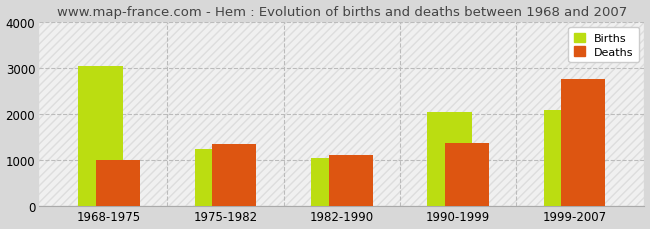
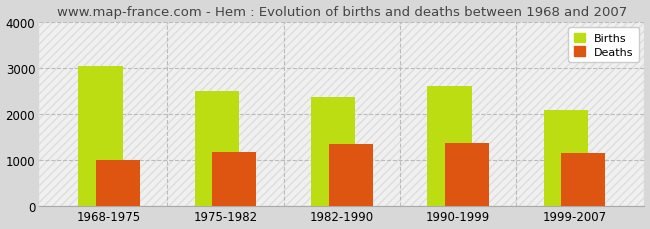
Births/1975-1982: 1250 -> 2500
Deaths/1975-1982: 1350 -> 1180
Births/1982-1990: 1050 -> 2360
Deaths/1982-1990: 1100 -> 1340
Births/1990-1999: 2050 -> 2610
Deaths/1999-2007: 2750 -> 1160
